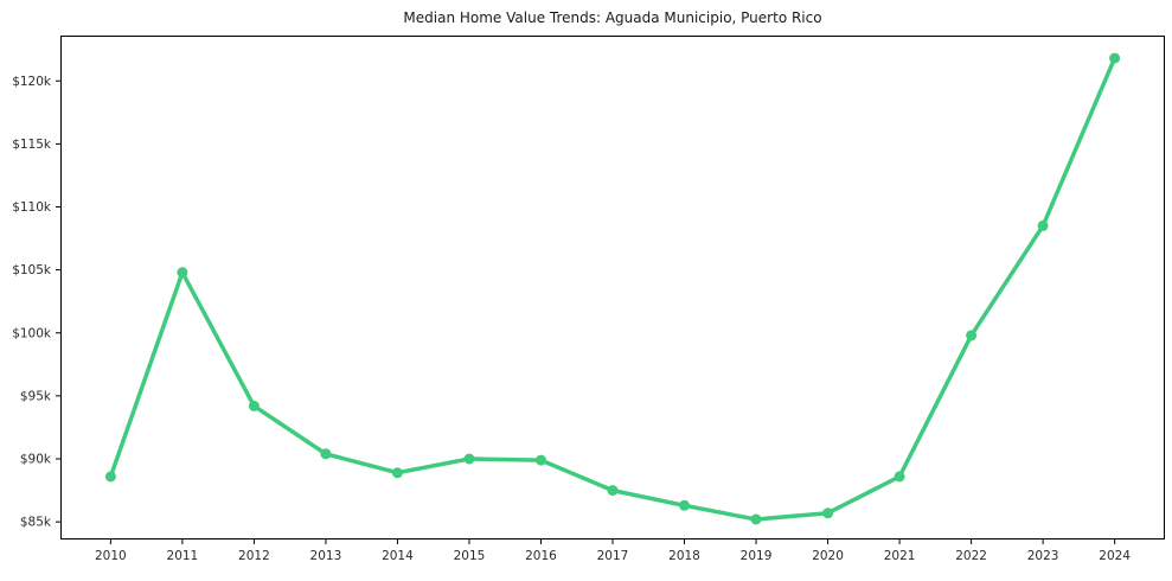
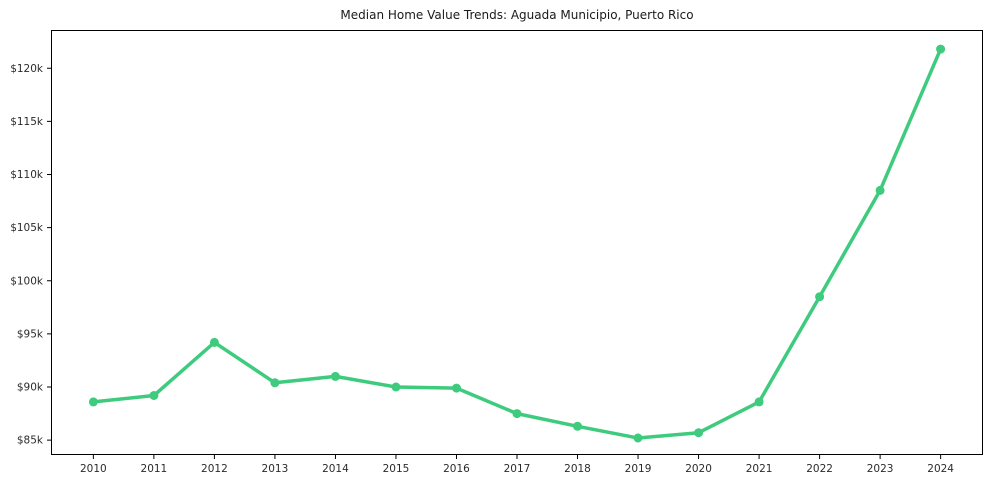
2011: $104.8k -> $89.2k
2014: $88.9k -> $91.0k
2022: $99.8k -> $98.5k
